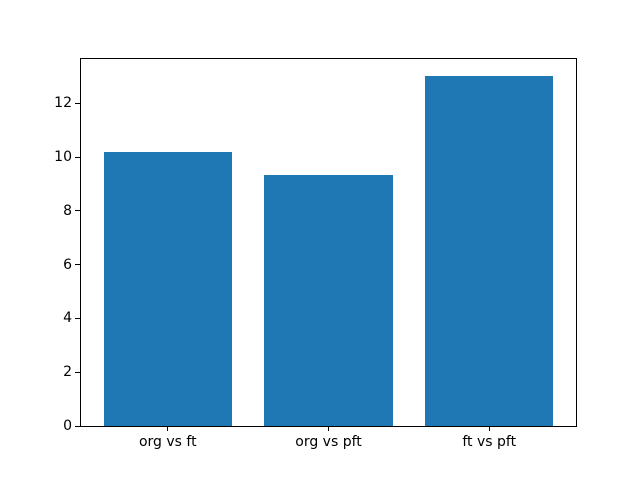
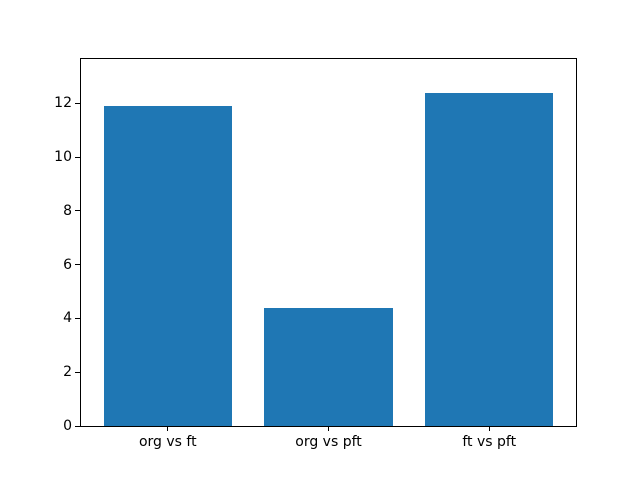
org vs ft: 10.2 -> 11.9
org vs pft: 9.3 -> 4.4
ft vs pft: 13.0 -> 12.4
